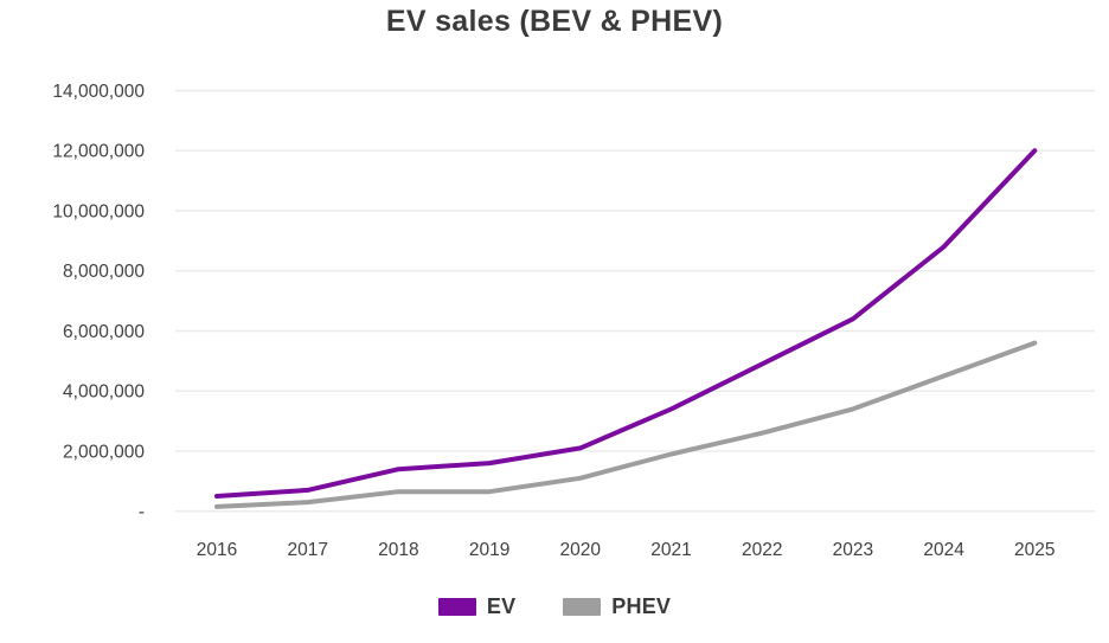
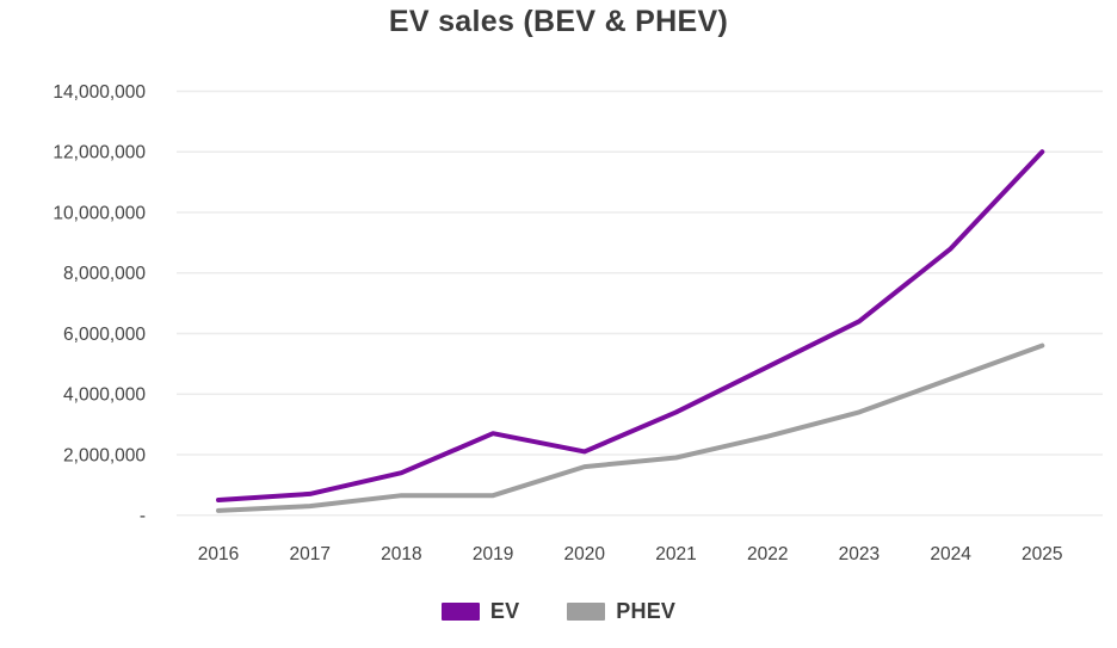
EV/2019: 1600000 -> 2700000
PHEV/2020: 1100000 -> 1600000
